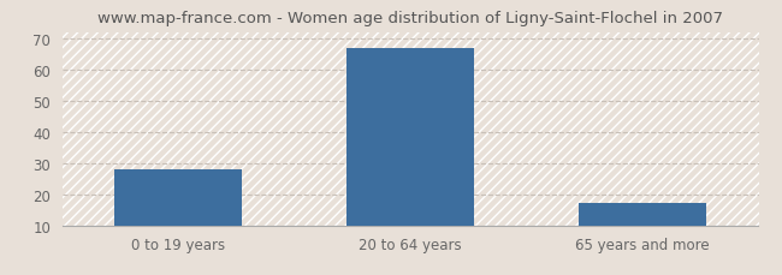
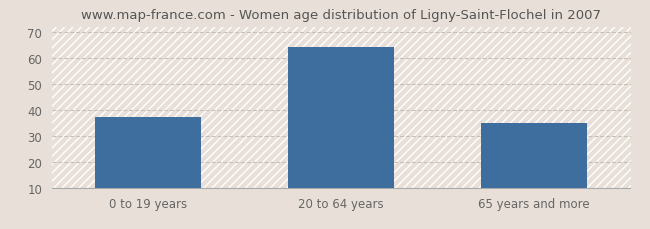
0 to 19 years: 28 -> 37
20 to 64 years: 67 -> 64
65 years and more: 17 -> 35
